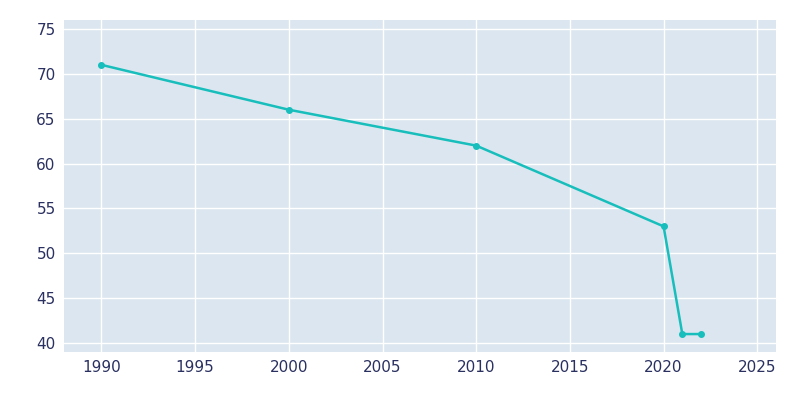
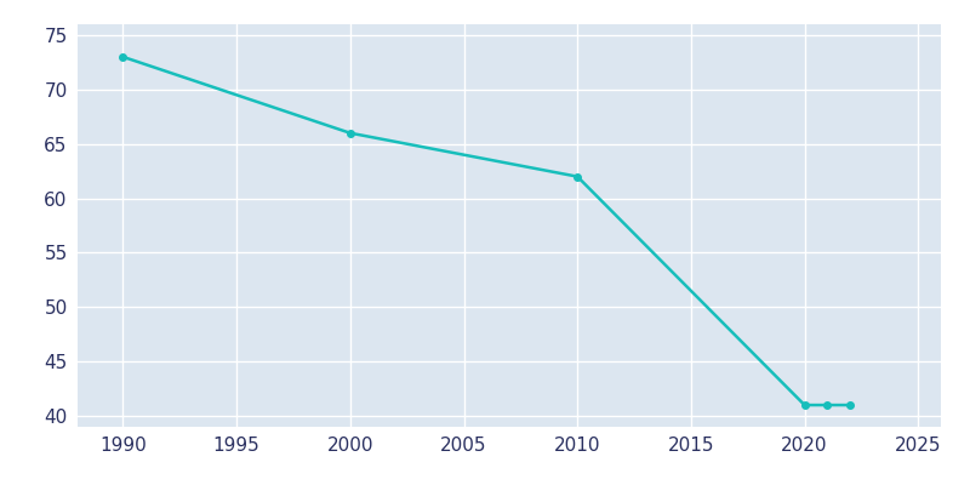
1990: 71 -> 73
2020: 53 -> 41
